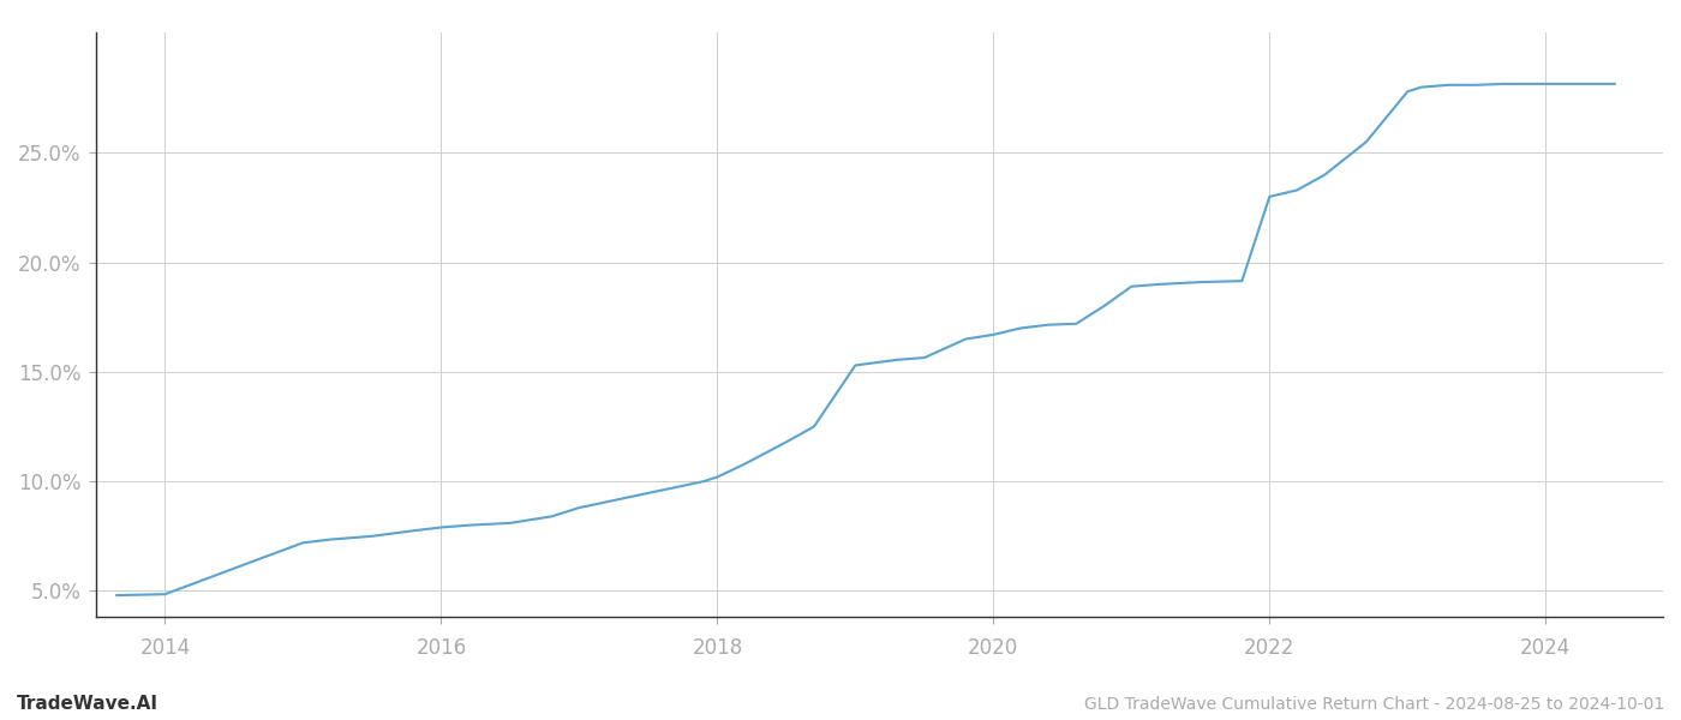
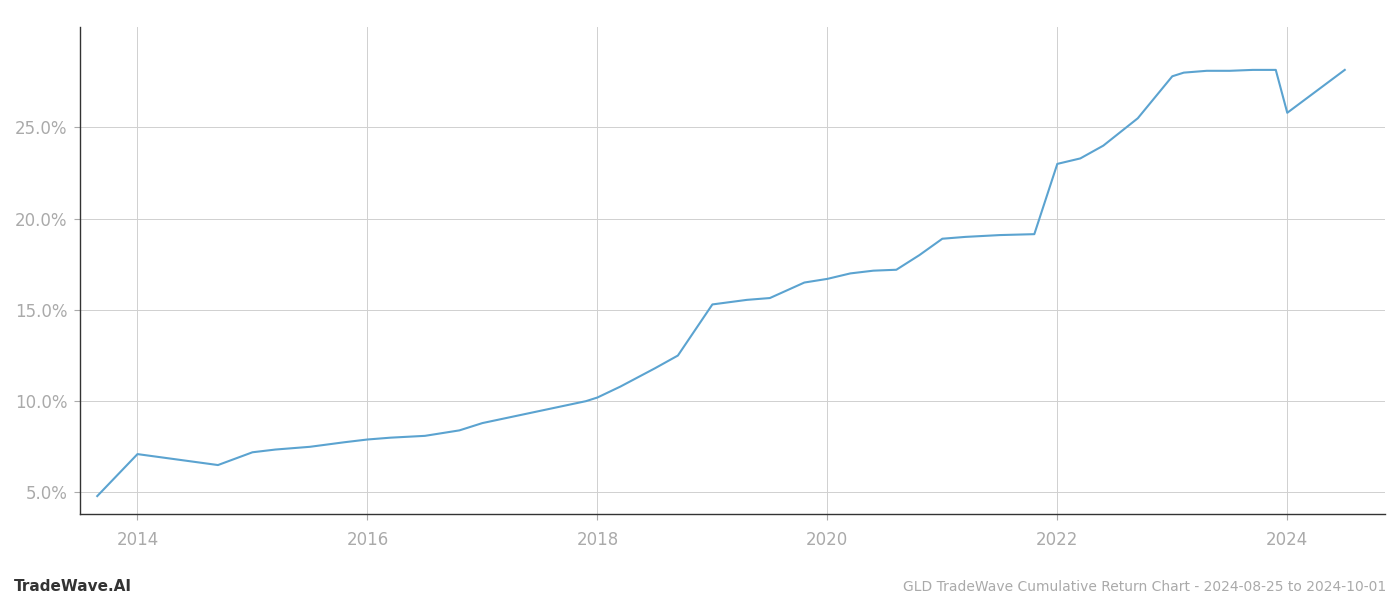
2014: 4.8% -> 7.1%
2024: 28.1% -> 25.8%
